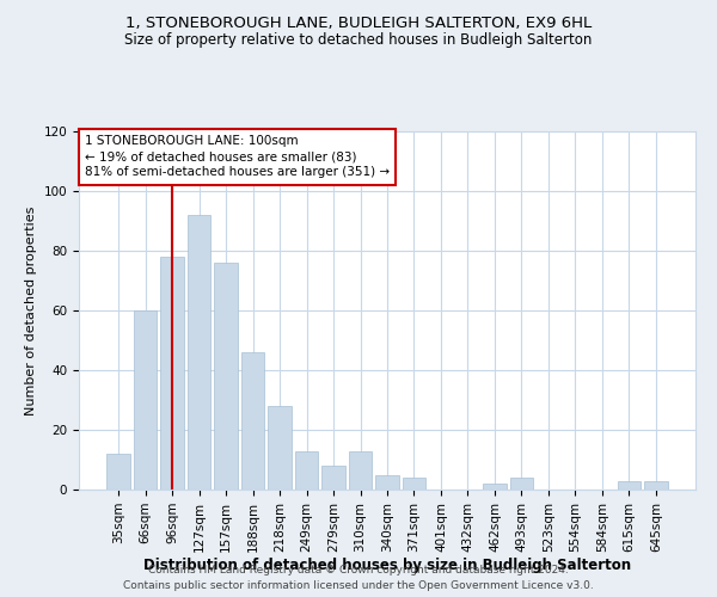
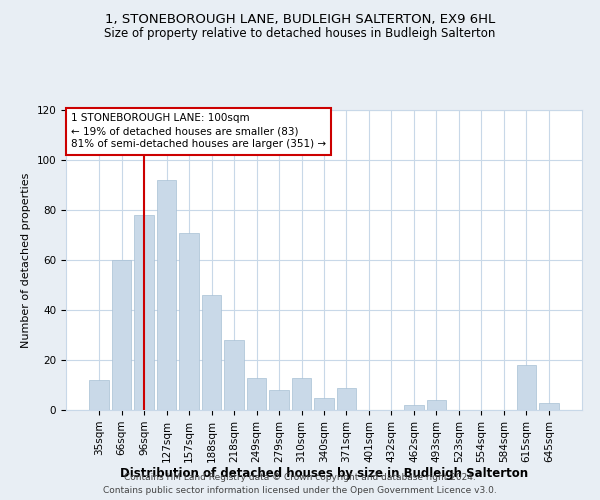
157sqm: 76 -> 71
371sqm: 4 -> 9
615sqm: 3 -> 18
